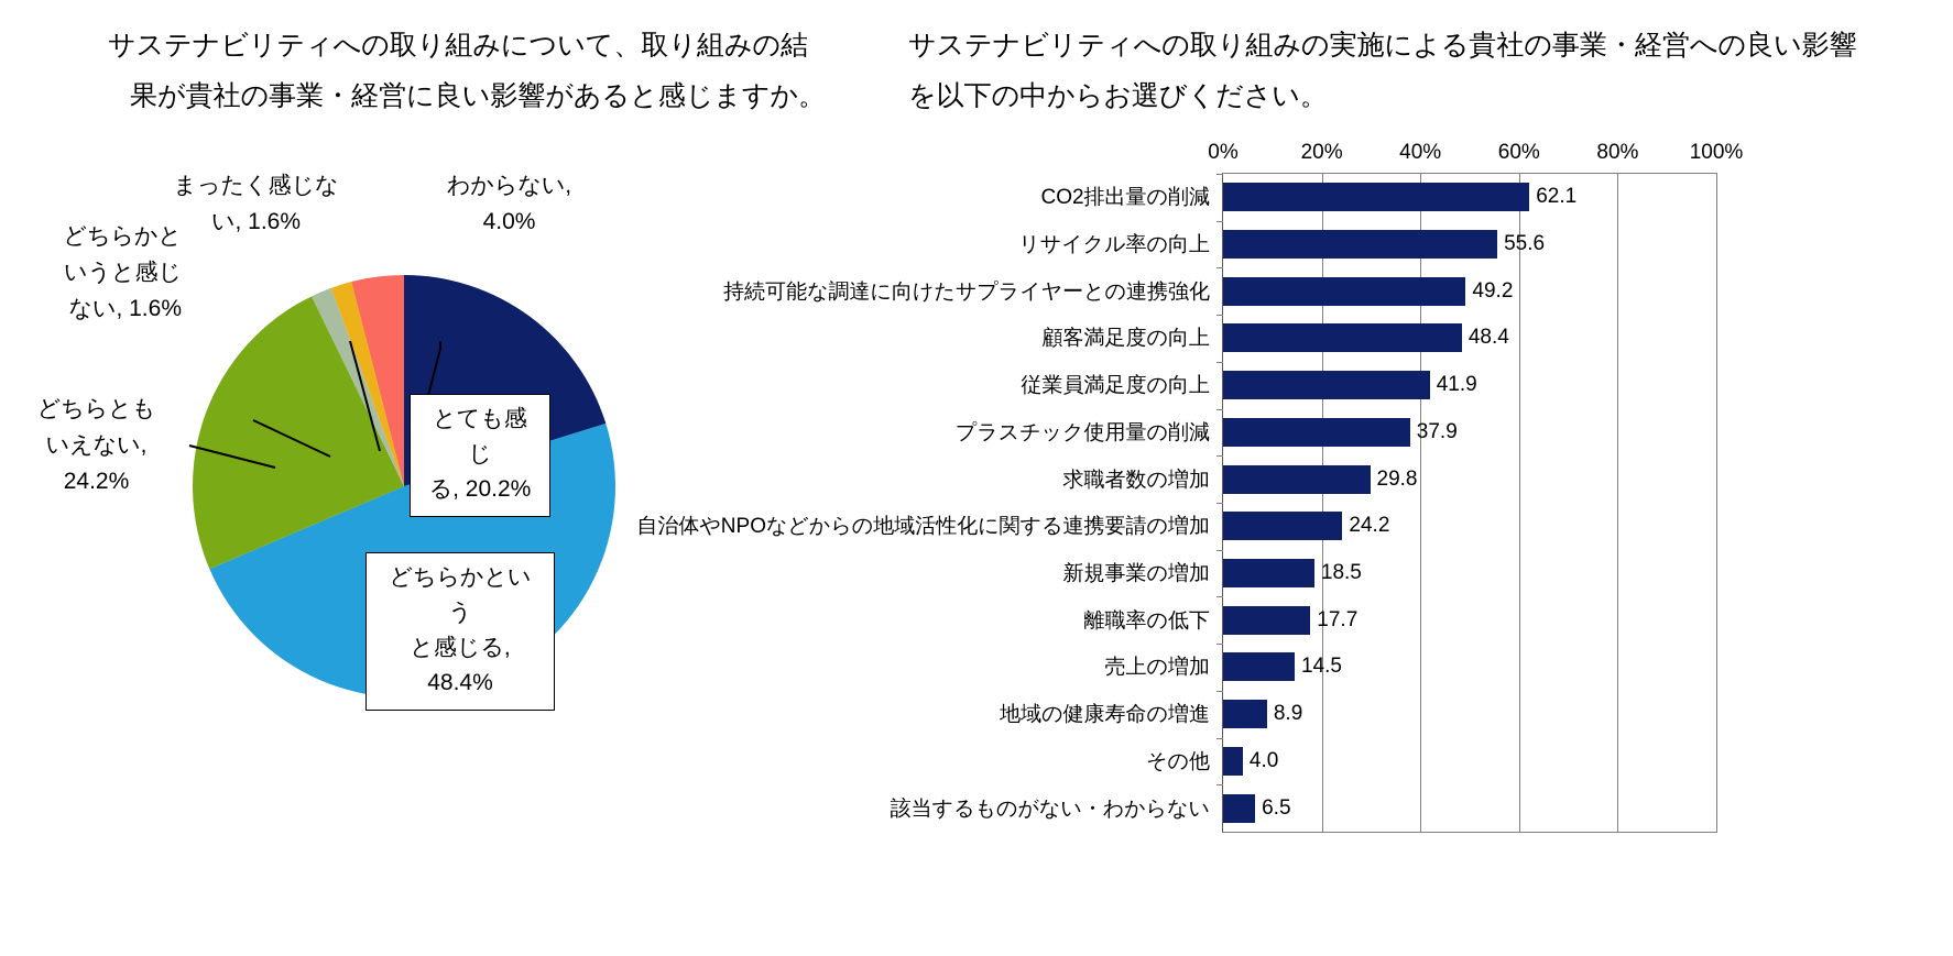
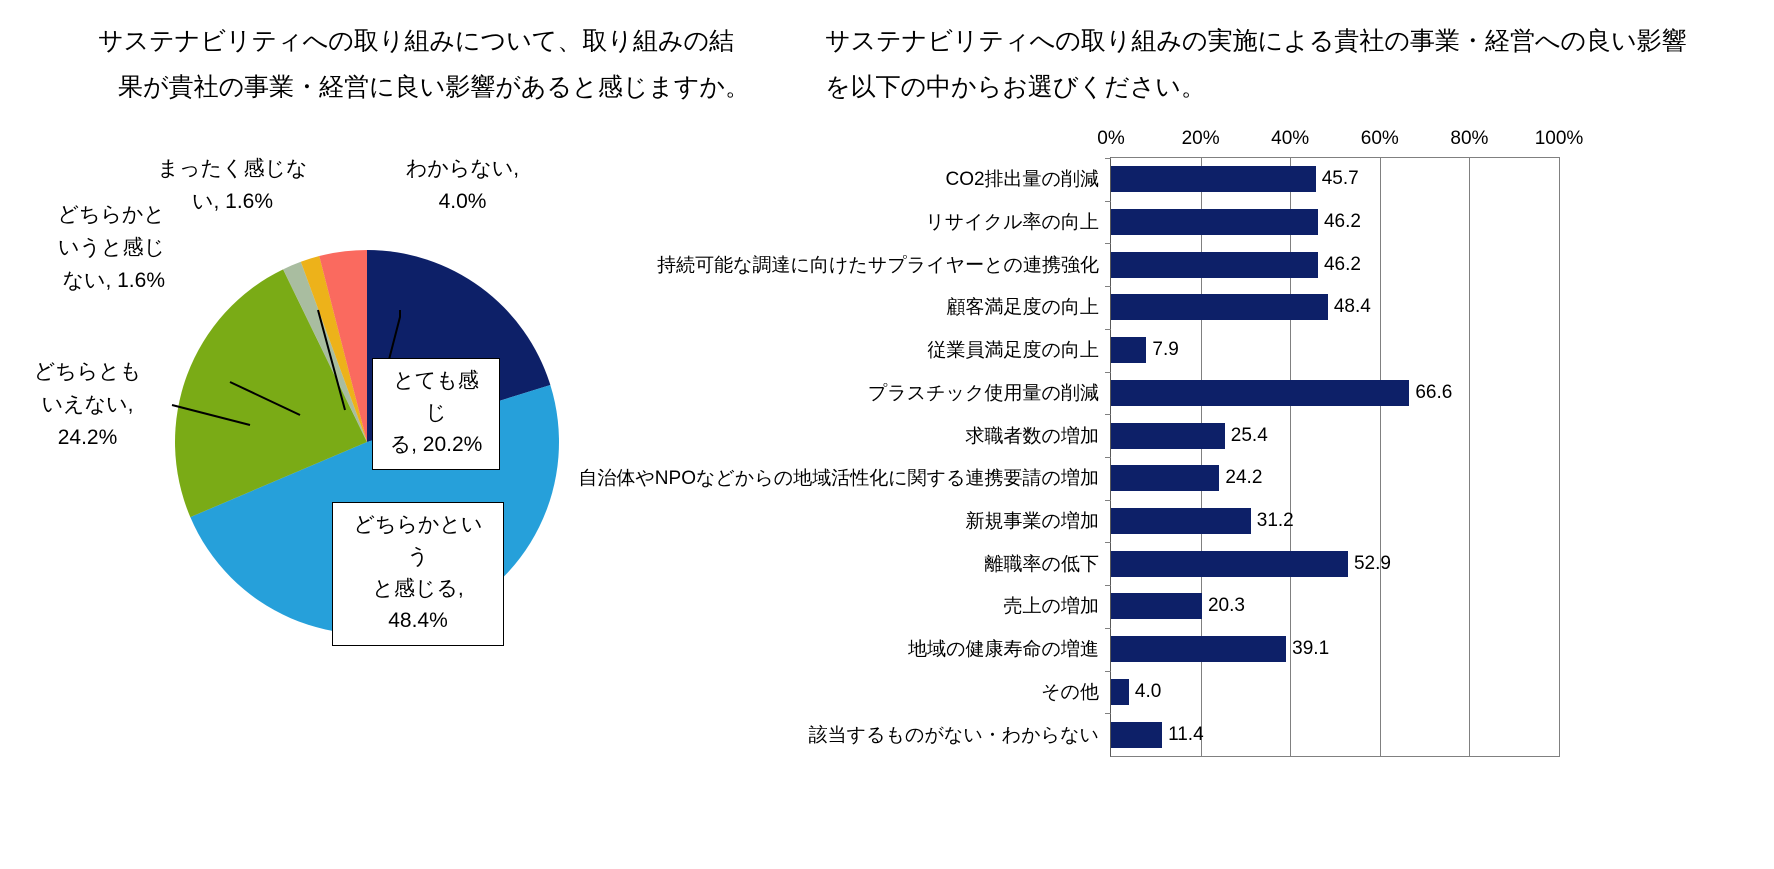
サステナビリティへの取り組みの実施による貴社の事業・経営への良い影響を以下の中からお選びください。/CO2排出量の削減: 62.1 -> 45.7
サステナビリティへの取り組みの実施による貴社の事業・経営への良い影響を以下の中からお選びください。/リサイクル率の向上: 55.6 -> 46.2
サステナビリティへの取り組みの実施による貴社の事業・経営への良い影響を以下の中からお選びください。/持続可能な調達に向けたサプライヤーとの連携強化: 49.2 -> 46.2
サステナビリティへの取り組みの実施による貴社の事業・経営への良い影響を以下の中からお選びください。/従業員満足度の向上: 41.9 -> 7.9
サステナビリティへの取り組みの実施による貴社の事業・経営への良い影響を以下の中からお選びください。/プラスチック使用量の削減: 37.9 -> 66.6
サステナビリティへの取り組みの実施による貴社の事業・経営への良い影響を以下の中からお選びください。/求職者数の増加: 29.8 -> 25.4
サステナビリティへの取り組みの実施による貴社の事業・経営への良い影響を以下の中からお選びください。/新規事業の増加: 18.5 -> 31.2
サステナビリティへの取り組みの実施による貴社の事業・経営への良い影響を以下の中からお選びください。/離職率の低下: 17.7 -> 52.9
サステナビリティへの取り組みの実施による貴社の事業・経営への良い影響を以下の中からお選びください。/売上の増加: 14.5 -> 20.3
サステナビリティへの取り組みの実施による貴社の事業・経営への良い影響を以下の中からお選びください。/地域の健康寿命の増進: 8.9 -> 39.1
サステナビリティへの取り組みの実施による貴社の事業・経営への良い影響を以下の中からお選びください。/該当するものがない・わからない: 6.5 -> 11.4
